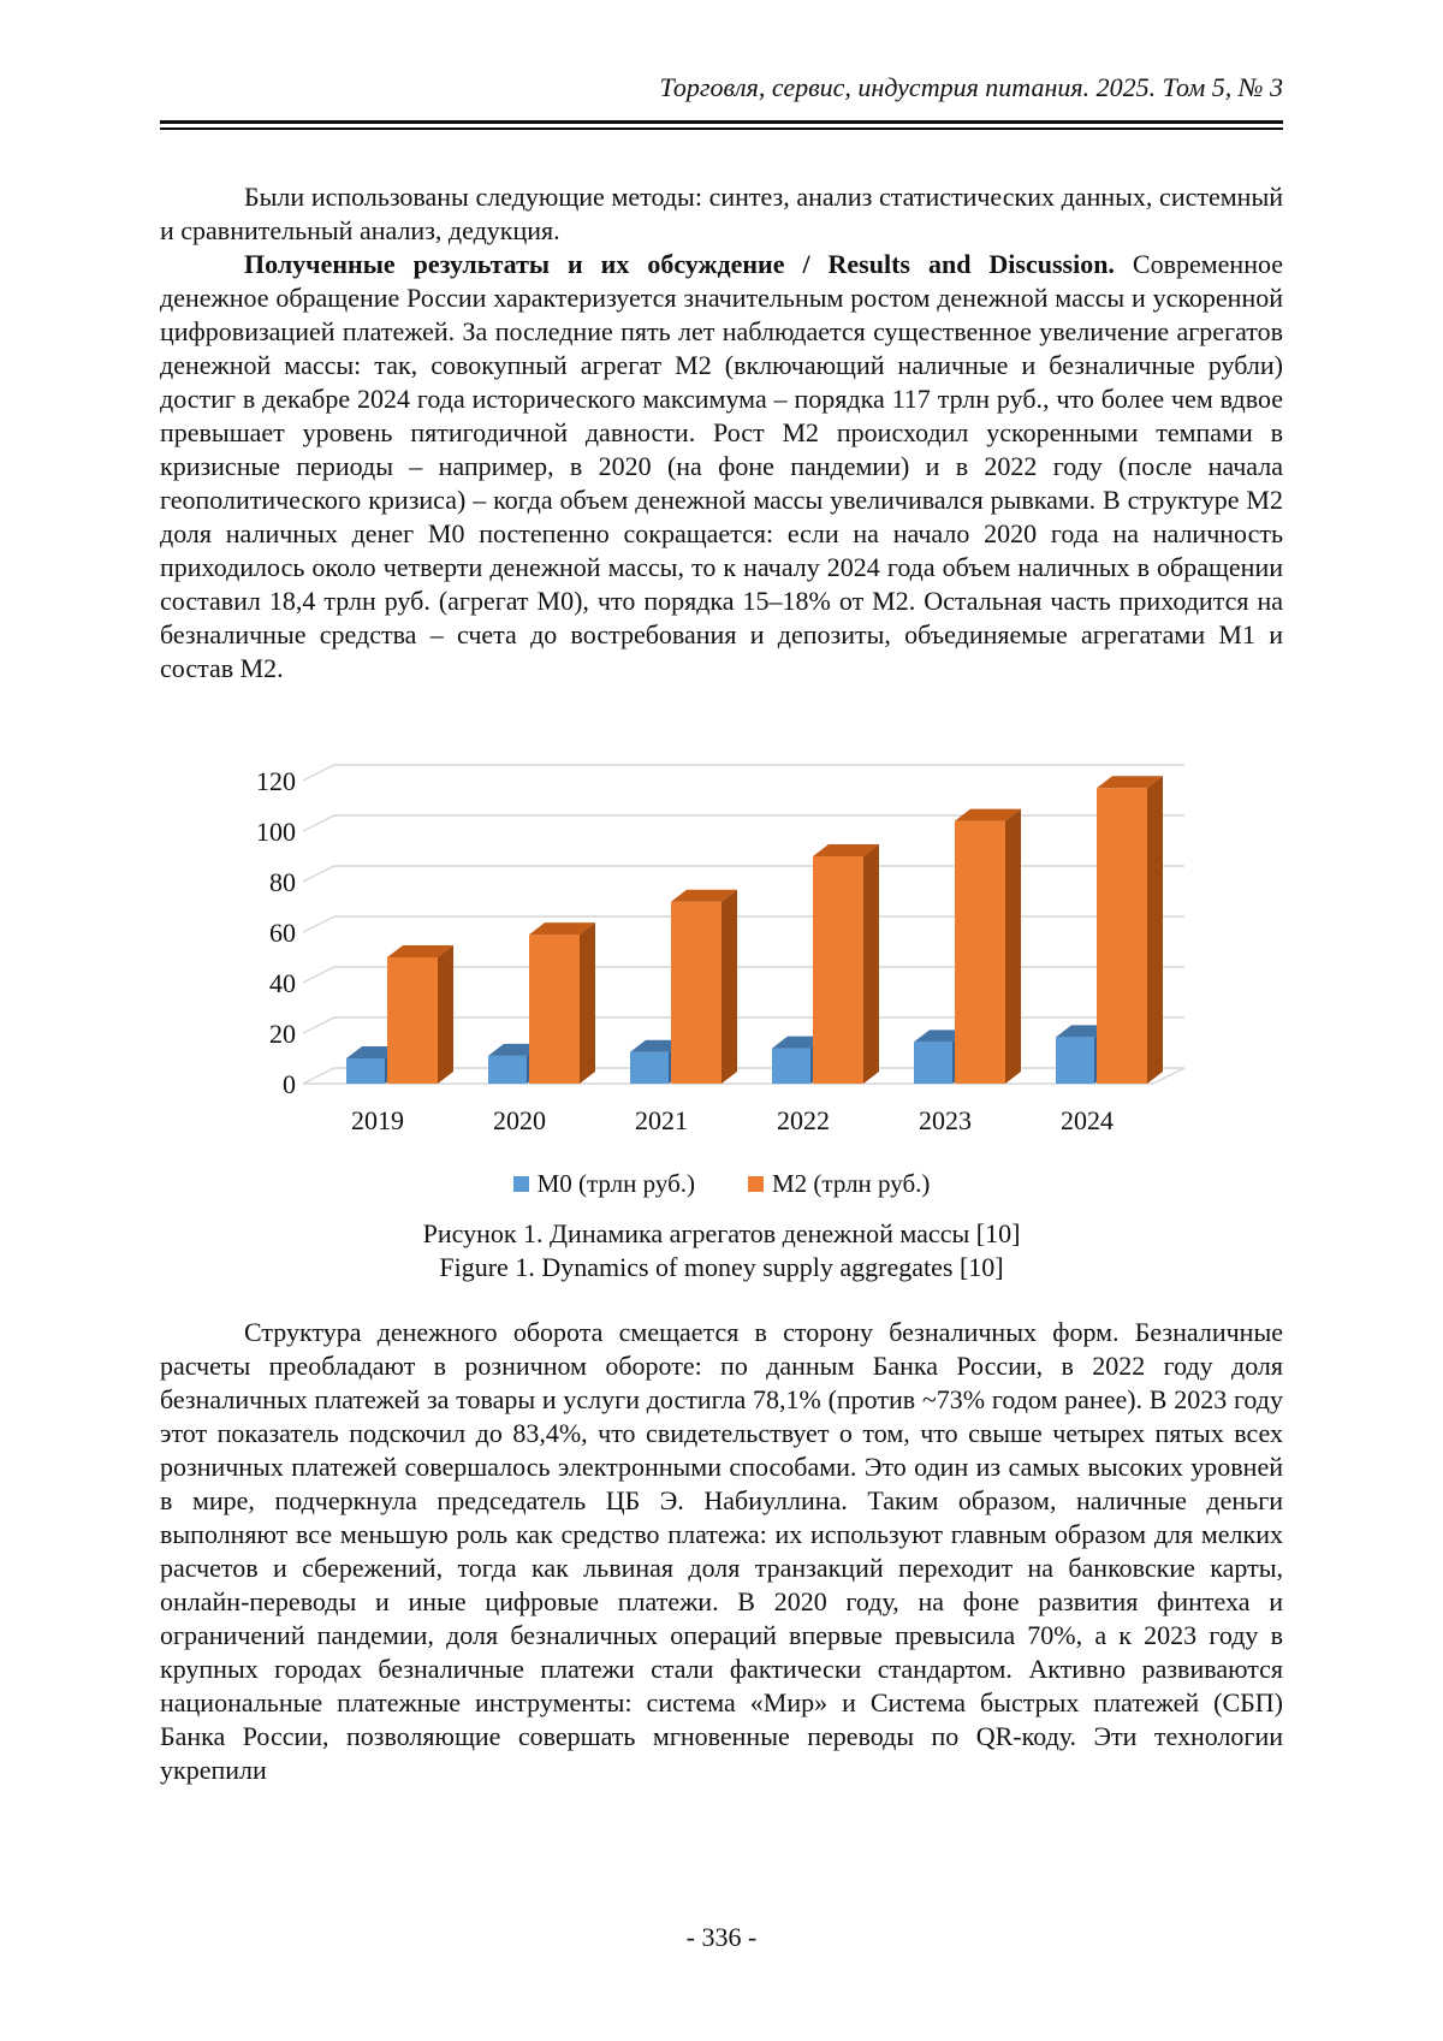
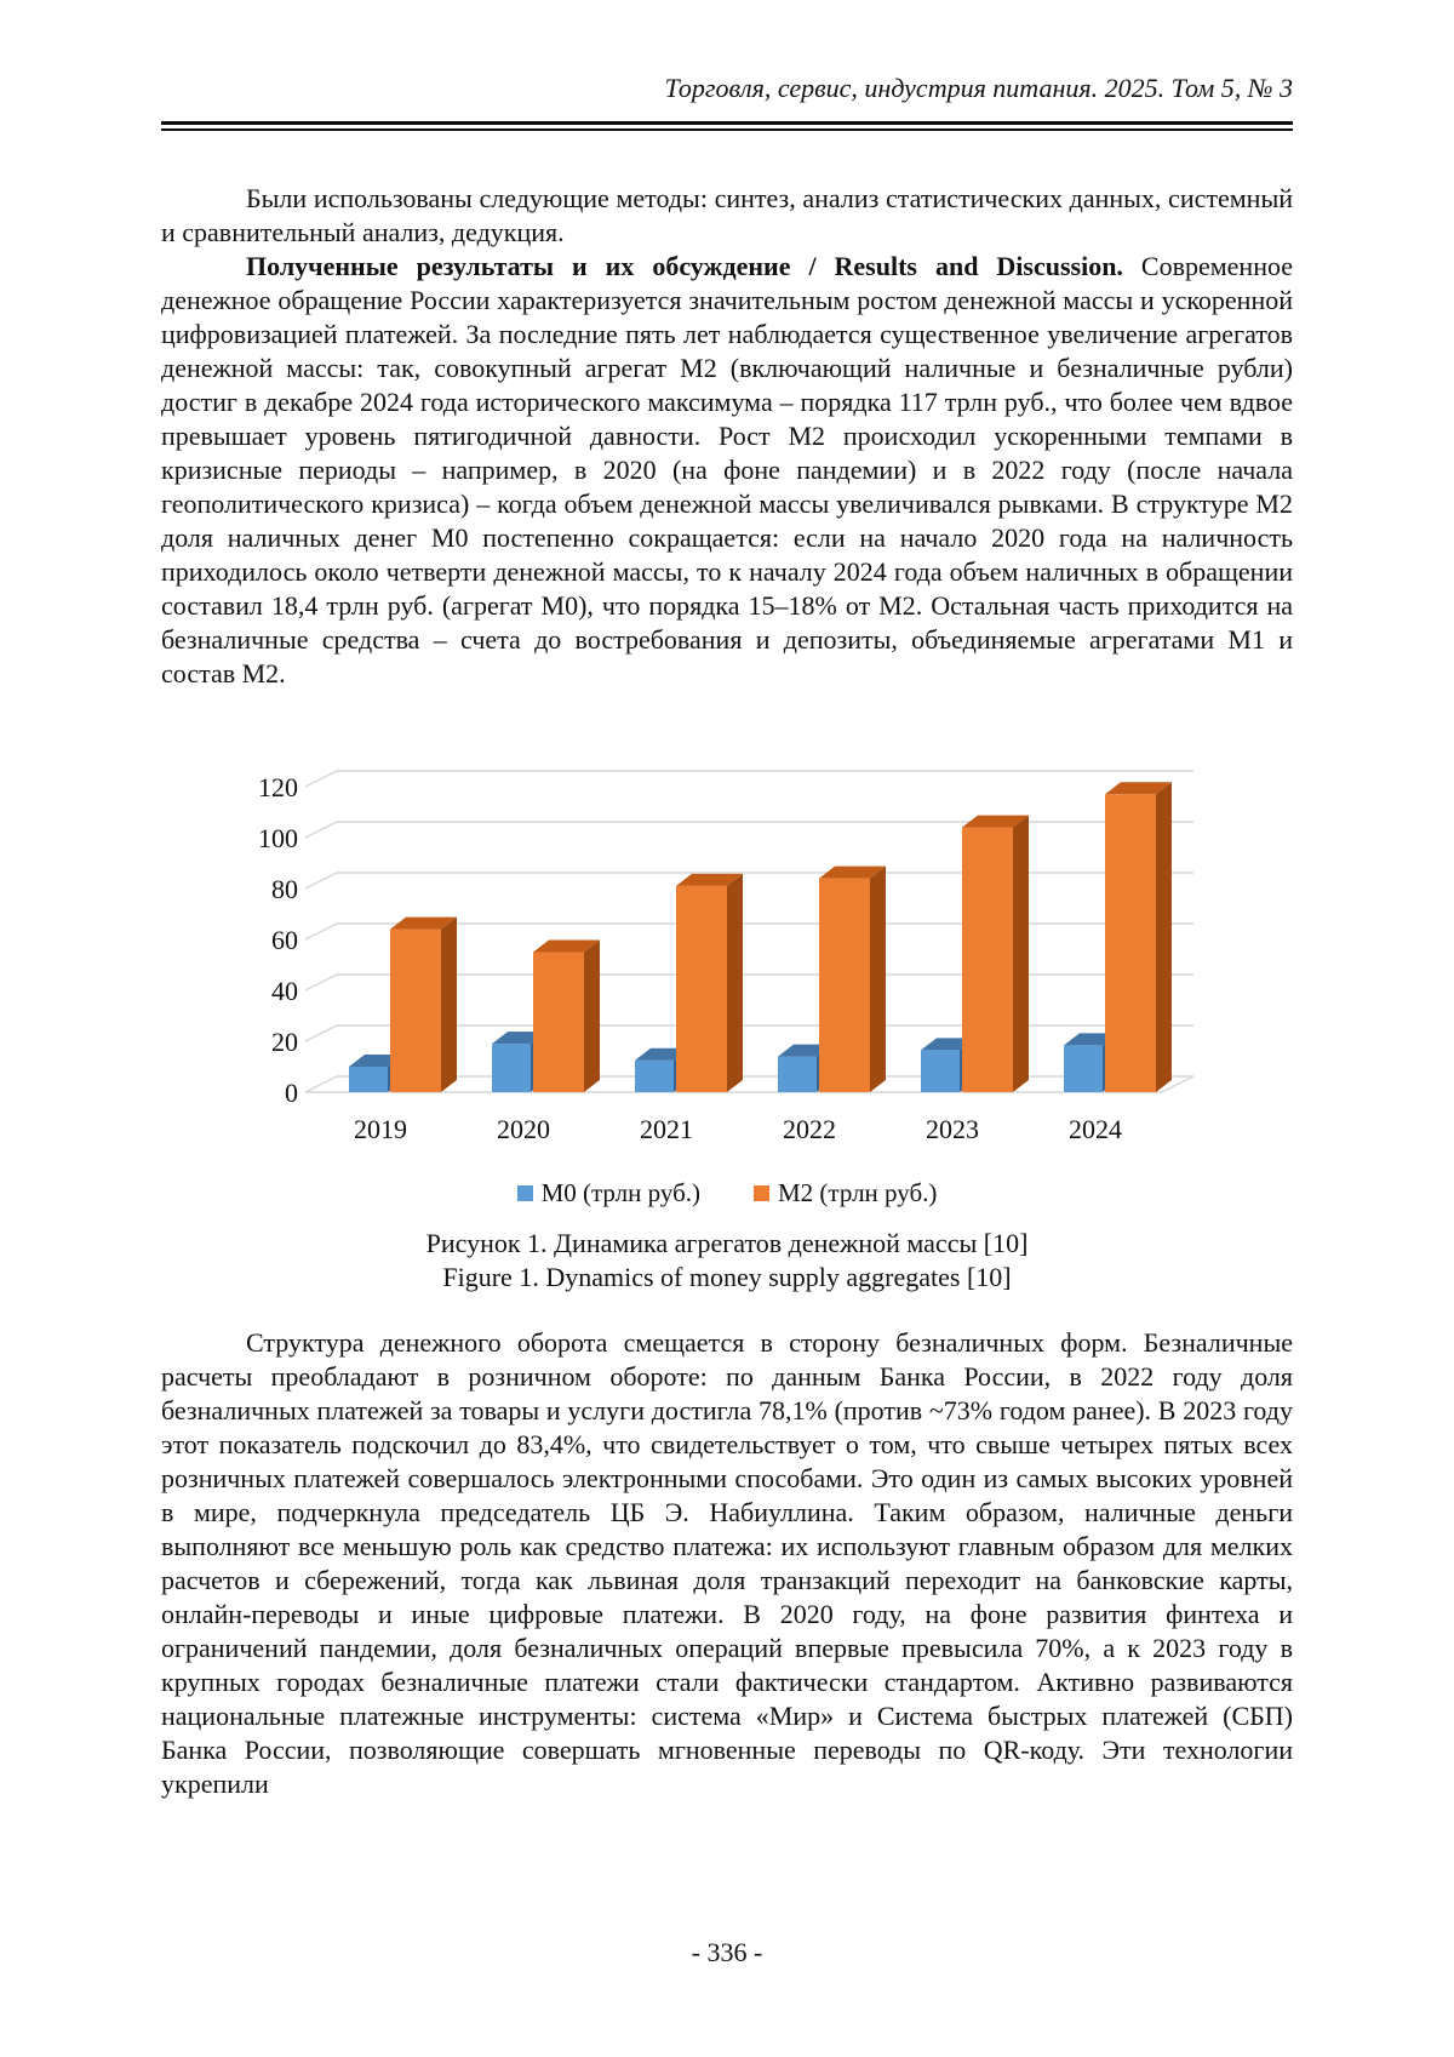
М2 (трлн руб.)/2019: 50 -> 64
М0 (трлн руб.)/2020: 11 -> 19
М2 (трлн руб.)/2020: 59 -> 55
М2 (трлн руб.)/2021: 72 -> 81
М2 (трлн руб.)/2022: 90 -> 84
